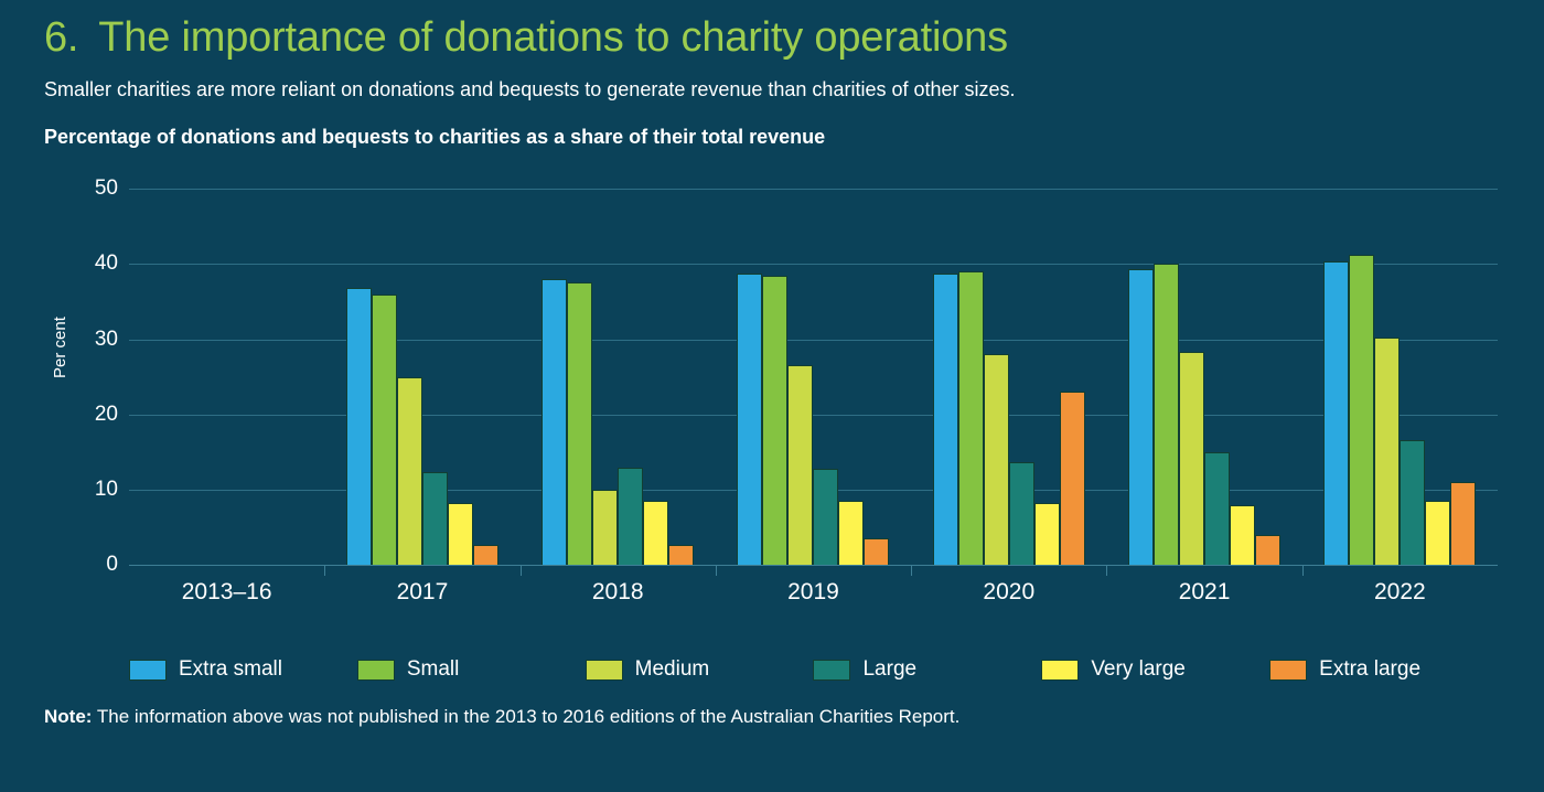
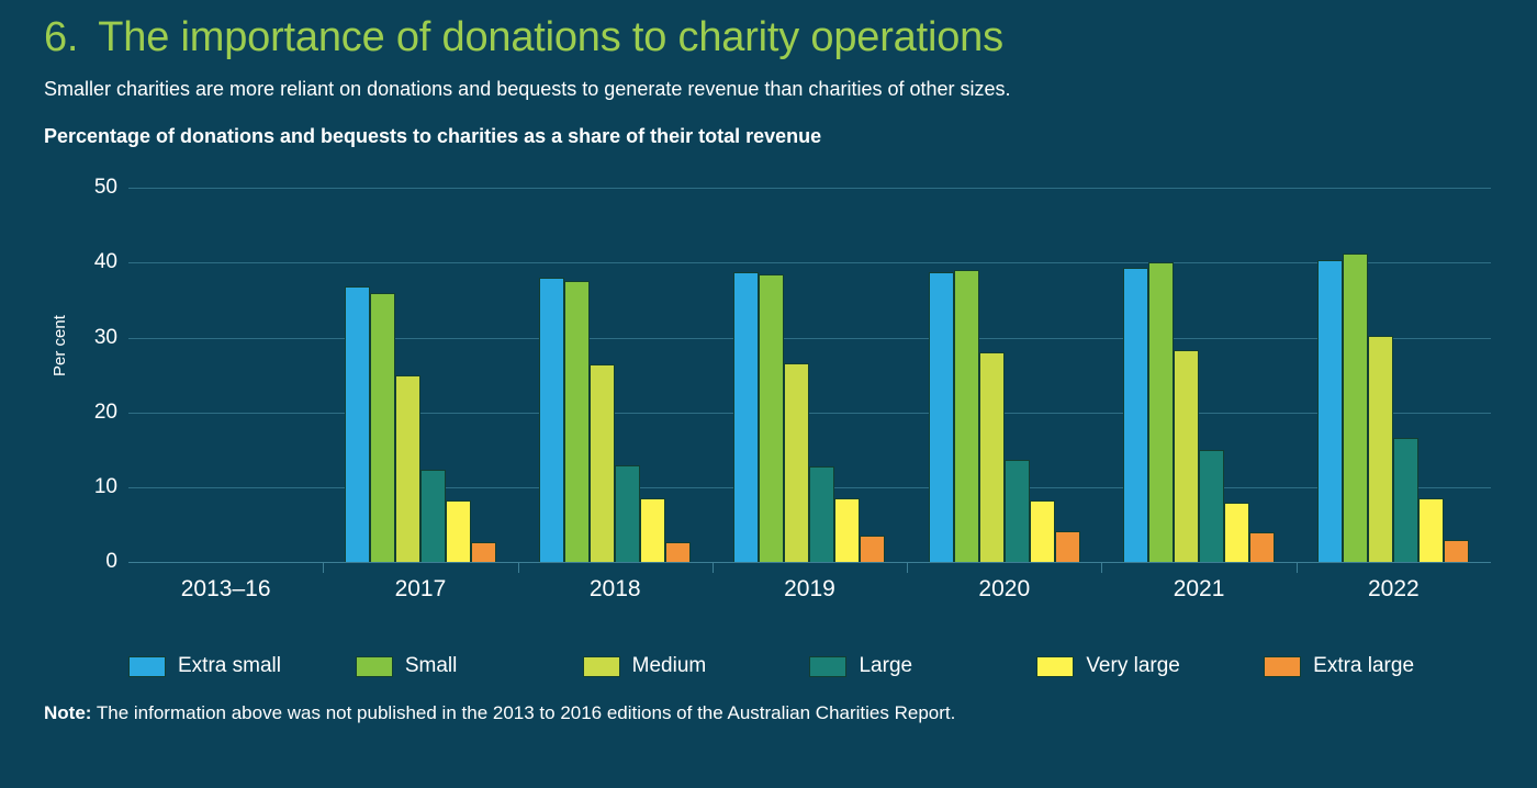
Medium/2018: 10 -> 26
Extra large/2020: 23 -> 4
Extra large/2022: 11 -> 3
